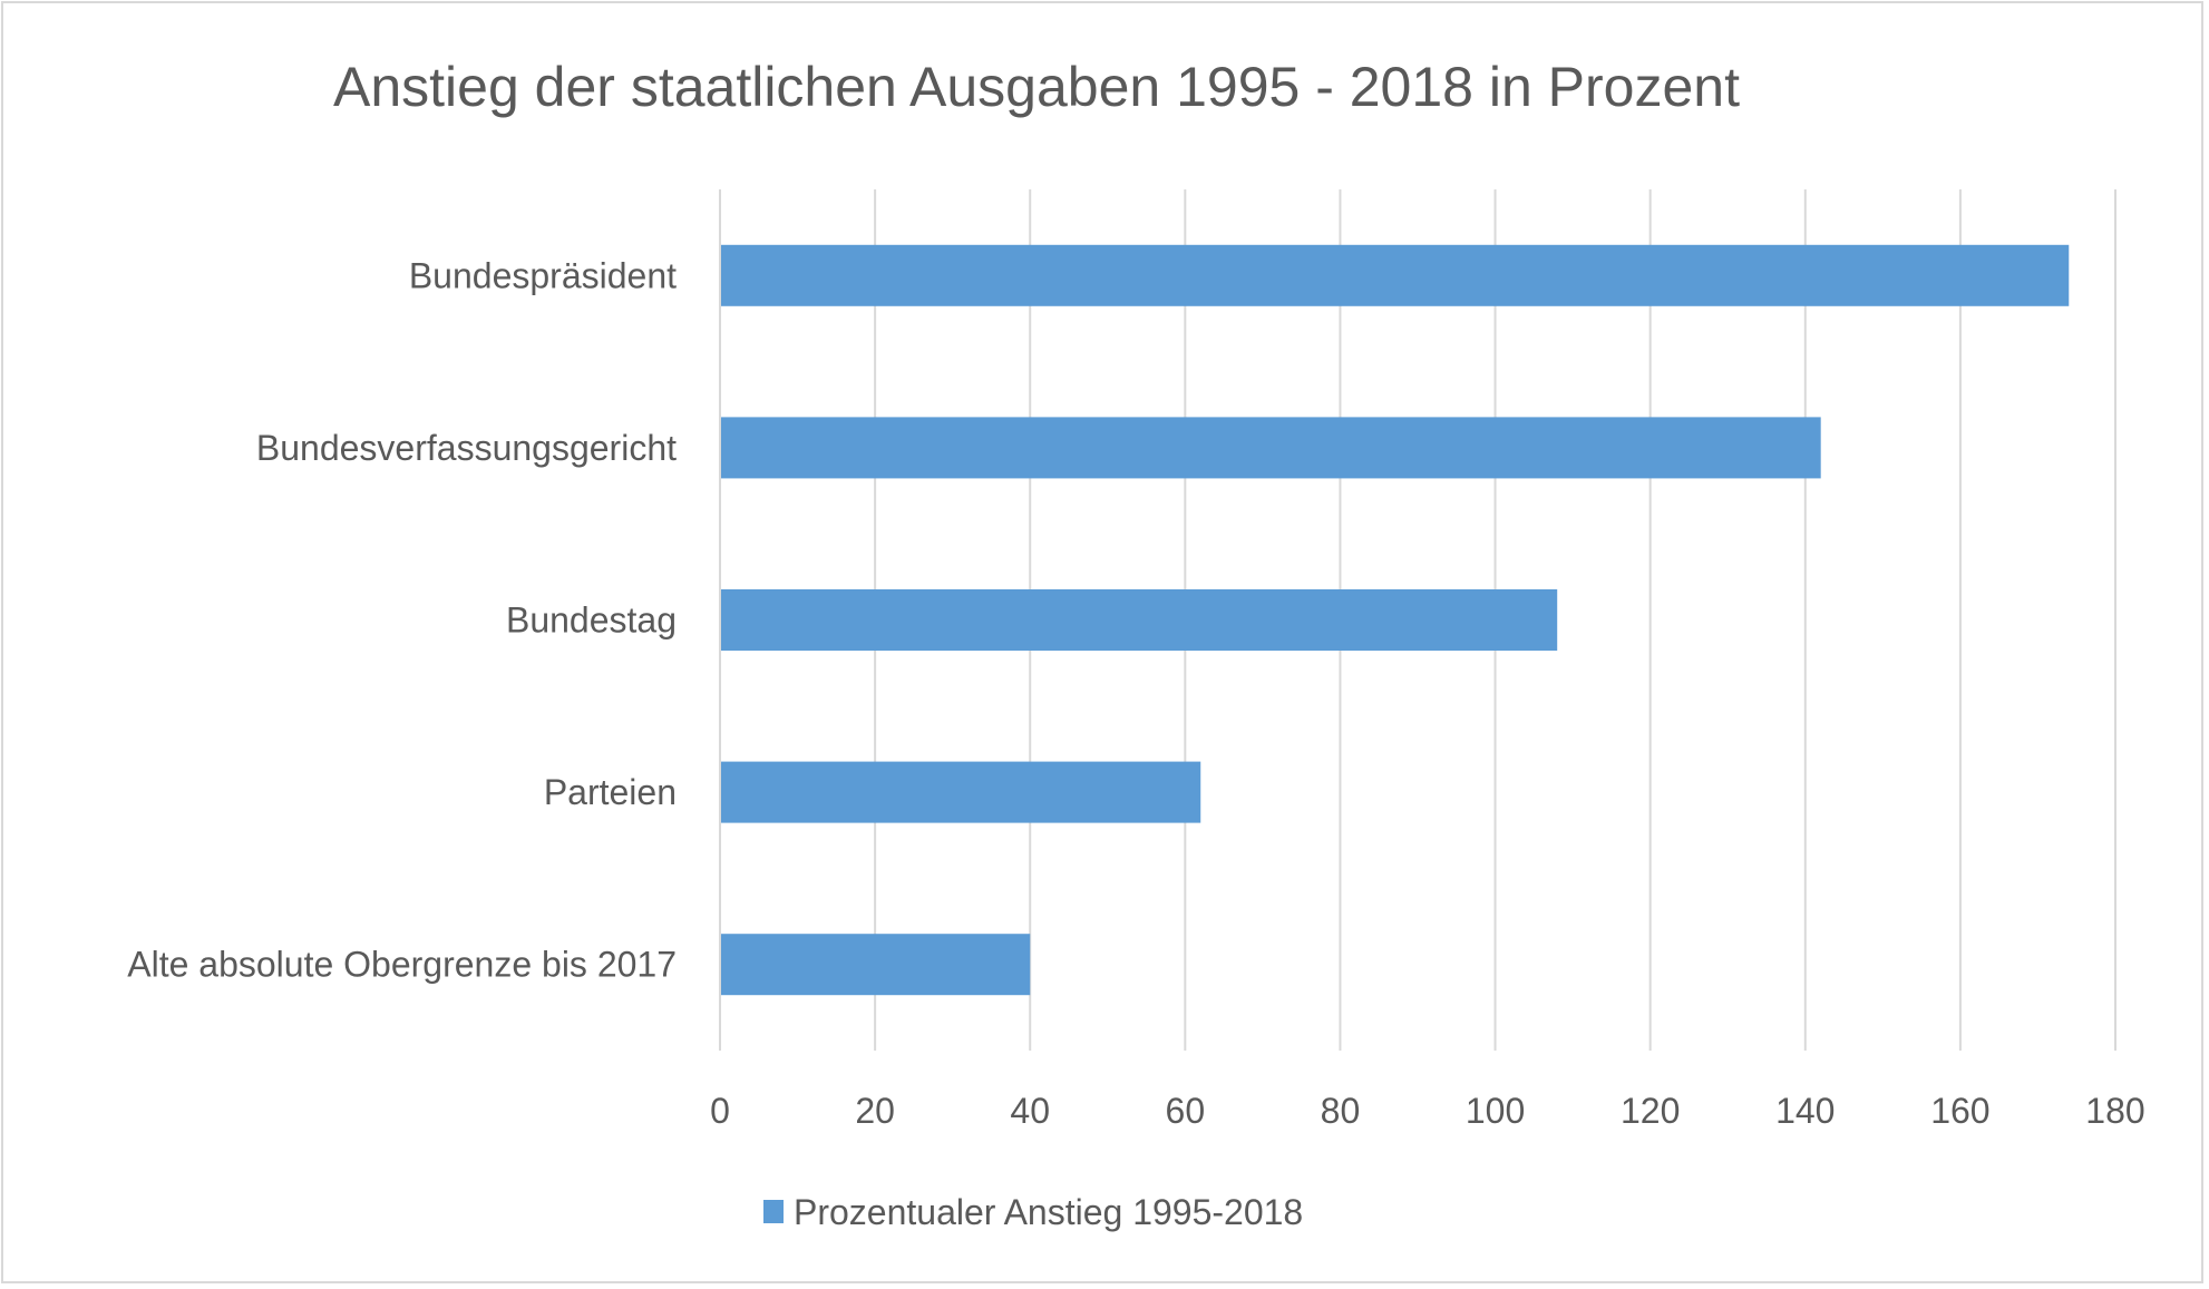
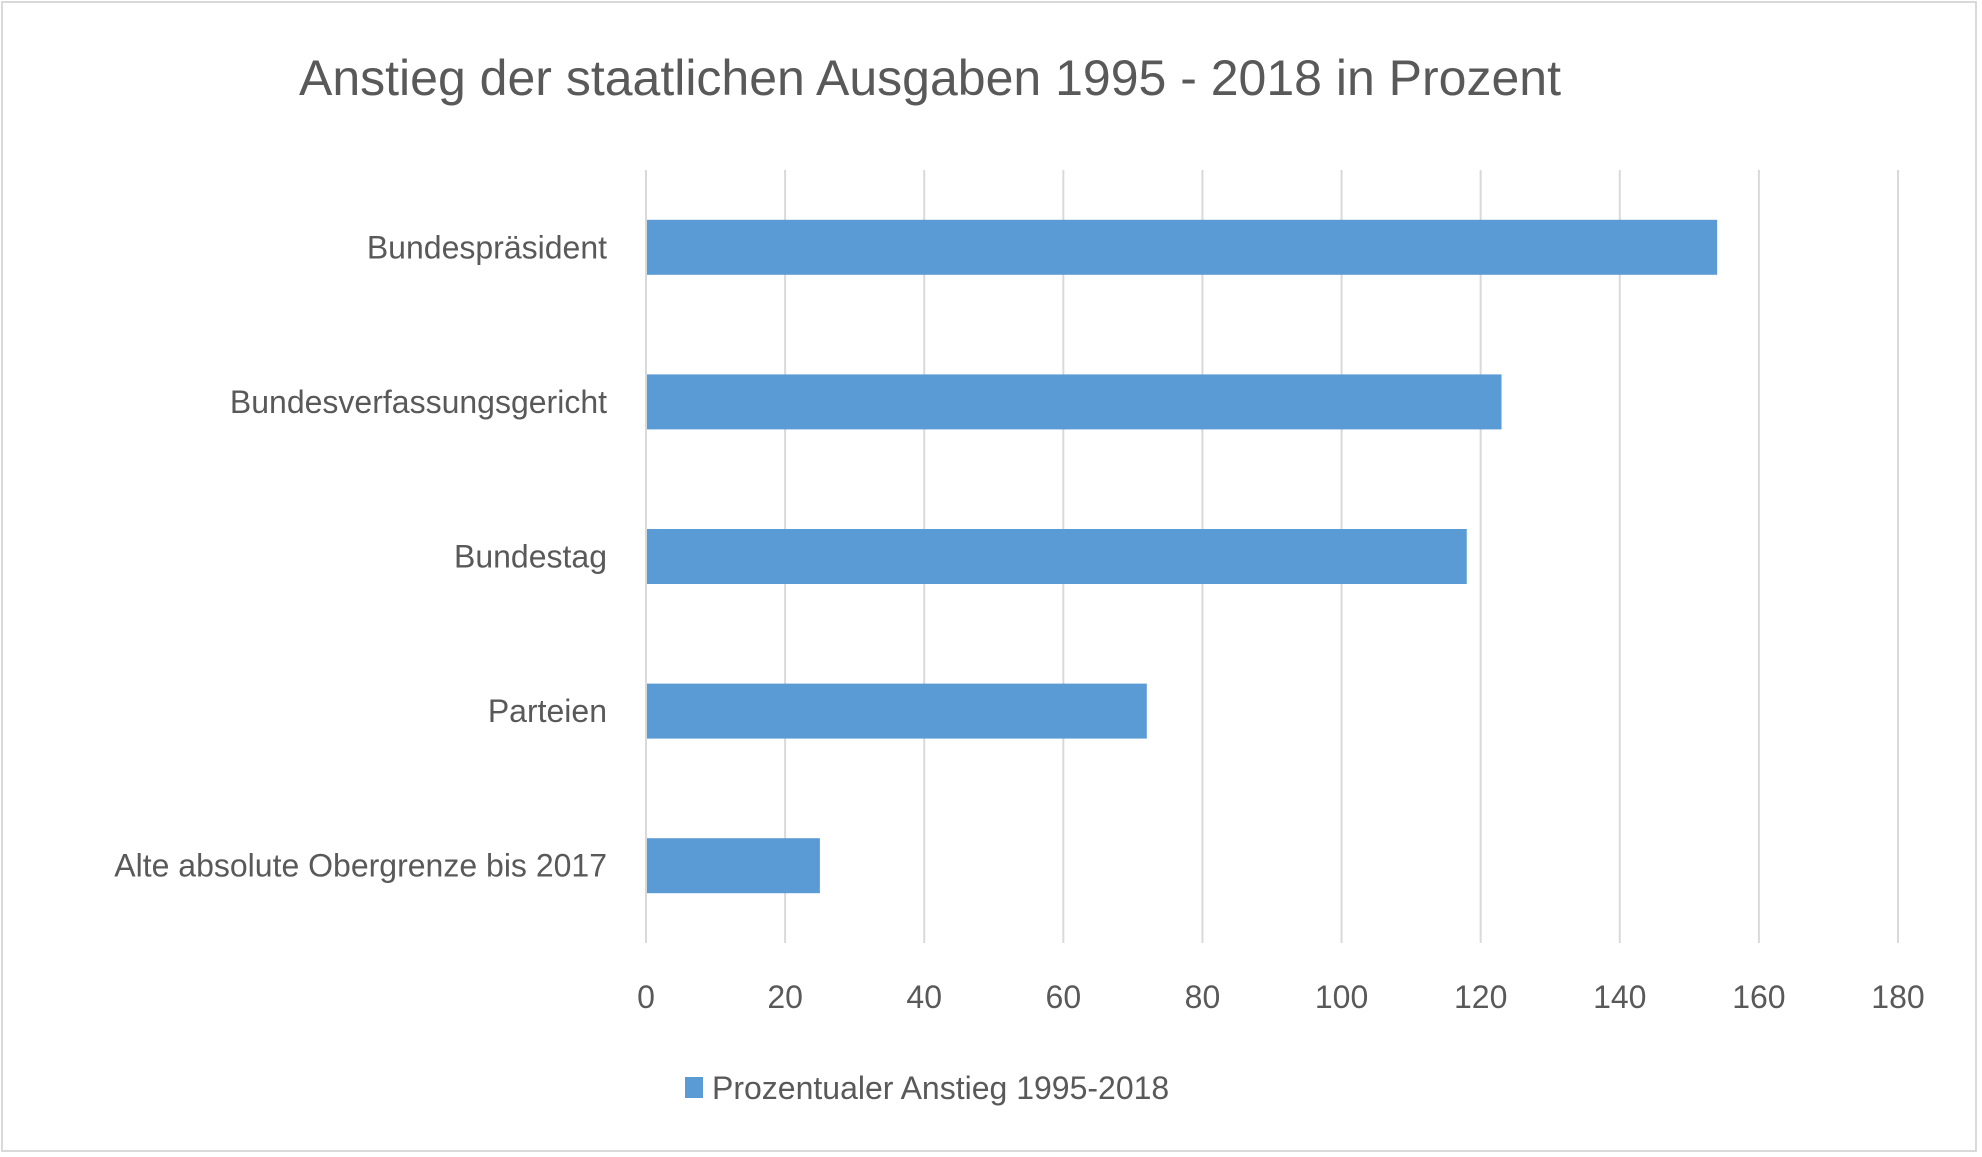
Bundespräsident: 174 -> 154
Bundesverfassungsgericht: 142 -> 123
Bundestag: 108 -> 118
Parteien: 62 -> 72
Alte absolute Obergrenze bis 2017: 40 -> 25
